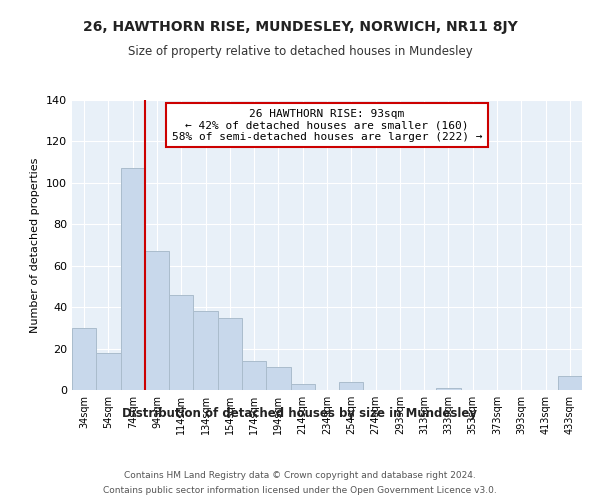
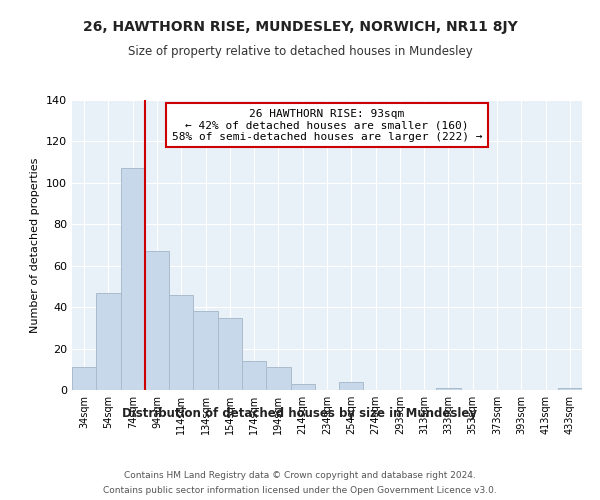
34sqm: 30 -> 11
54sqm: 18 -> 47
433sqm: 7 -> 1
